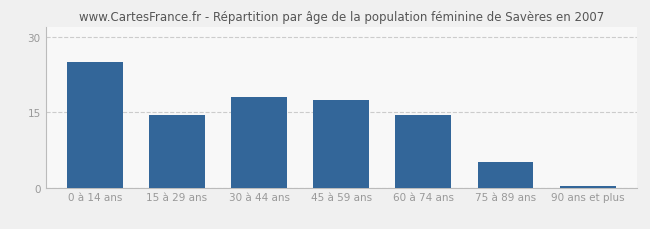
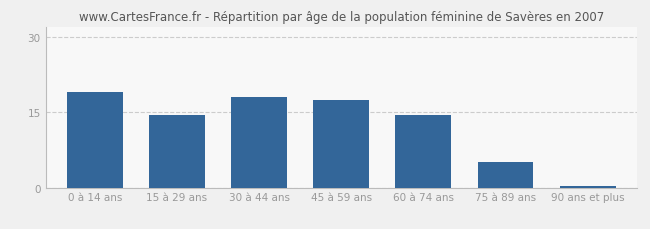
0 à 14 ans: 25.0 -> 19.0
